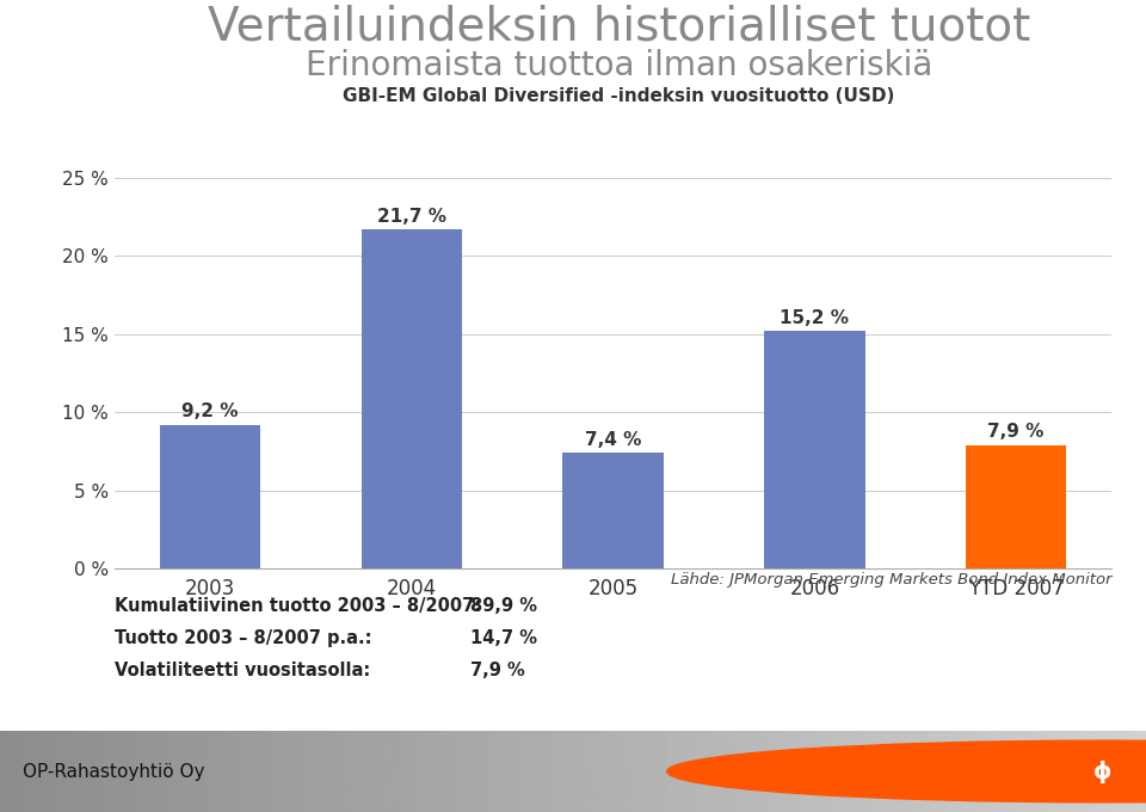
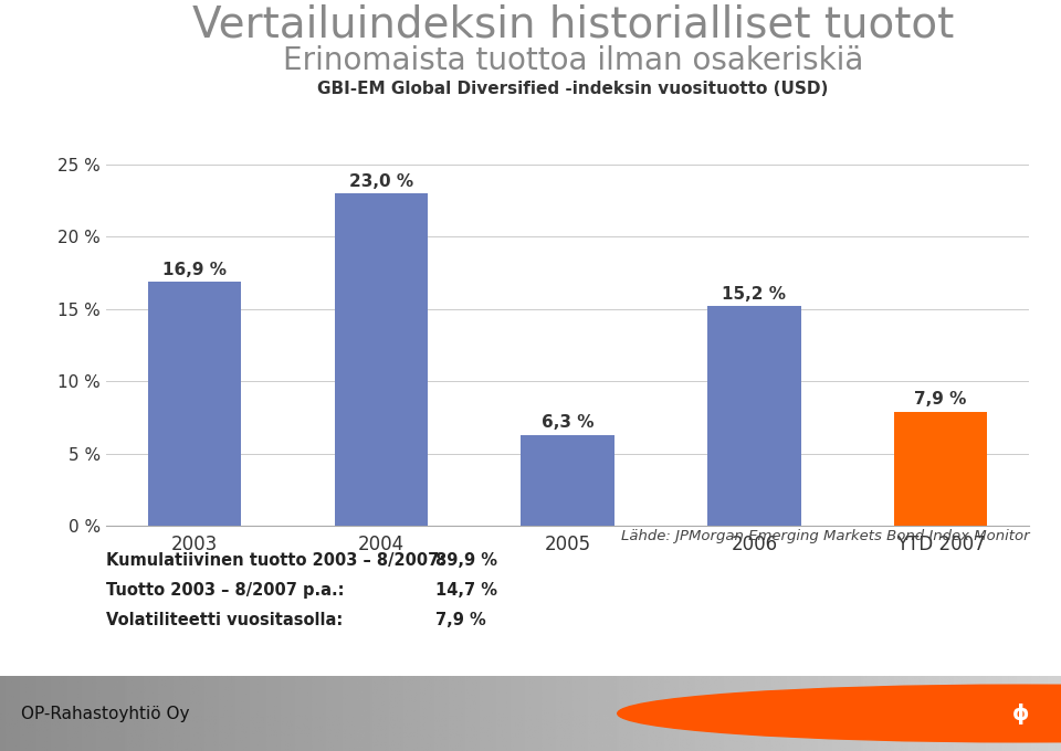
2003: 9,2 -> 16,9
2004: 21,7 -> 23,0
2005: 7,4 -> 6,3
